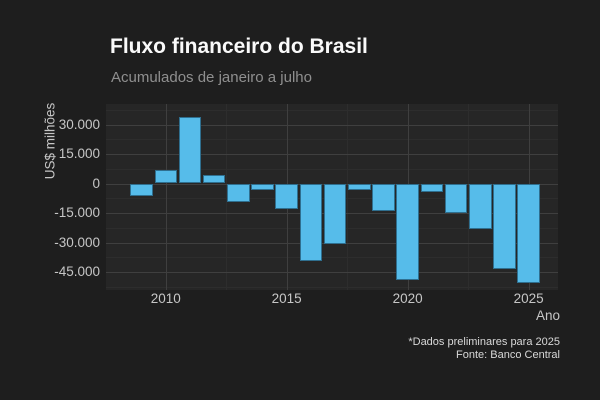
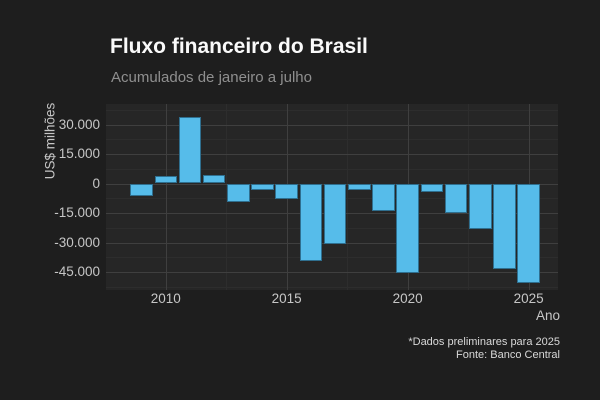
2010: 7000 -> 4000
2015: -13000 -> -8000
2020: -49000 -> -45000
